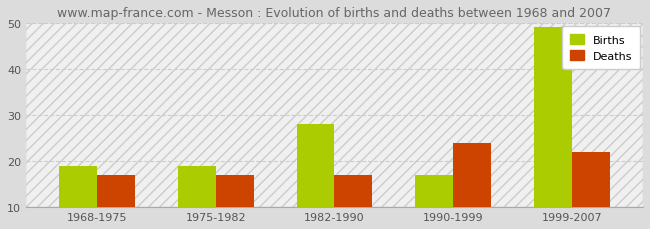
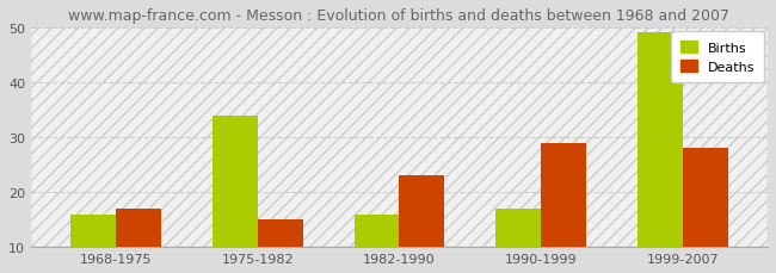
Births/1968-1975: 19 -> 16
Births/1975-1982: 19 -> 34
Deaths/1975-1982: 17 -> 15
Births/1982-1990: 28 -> 16
Deaths/1982-1990: 17 -> 23
Deaths/1990-1999: 24 -> 29
Deaths/1999-2007: 22 -> 28
